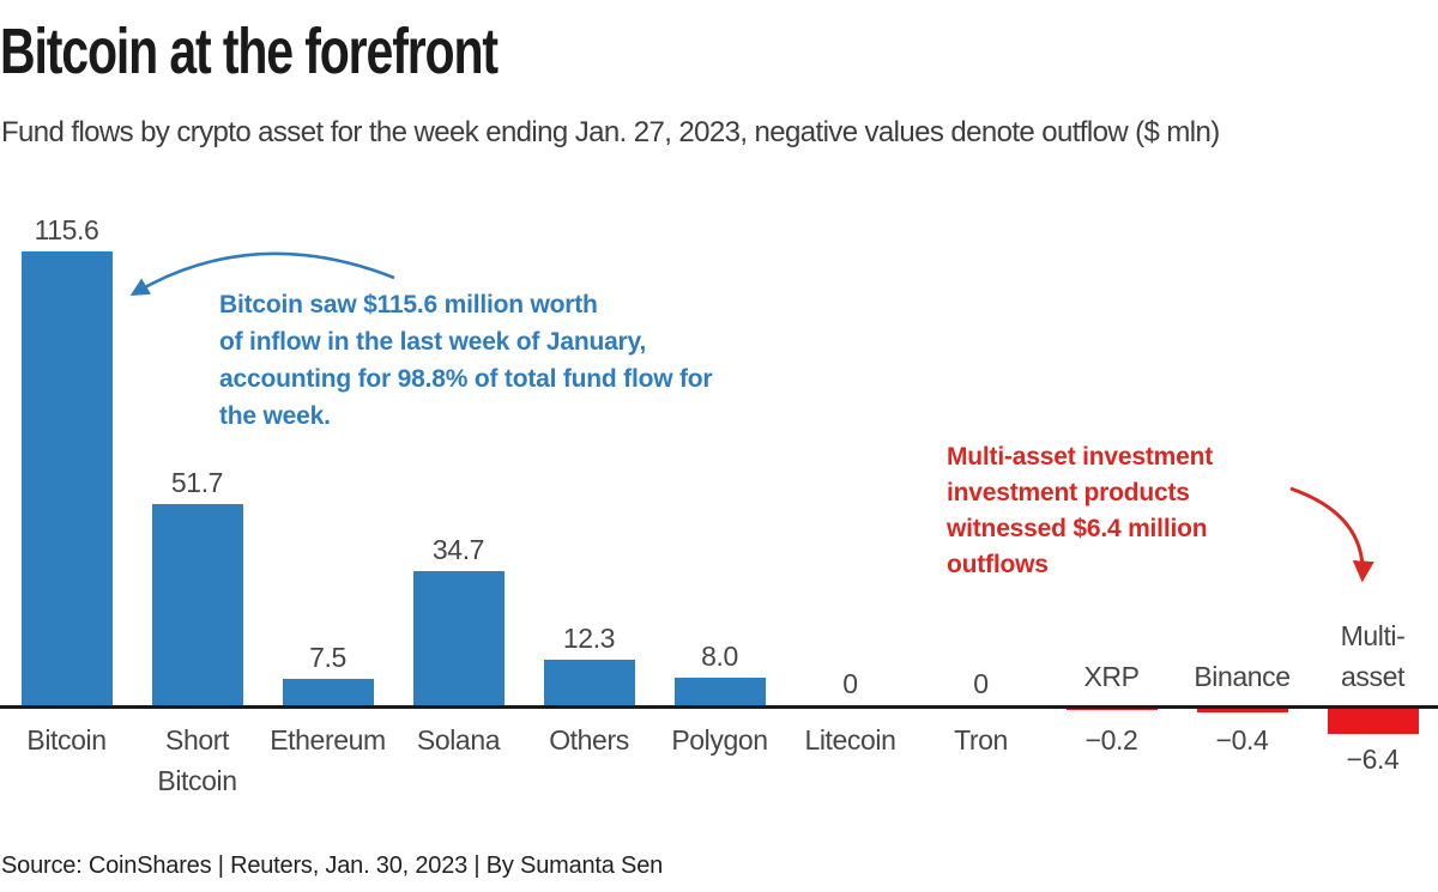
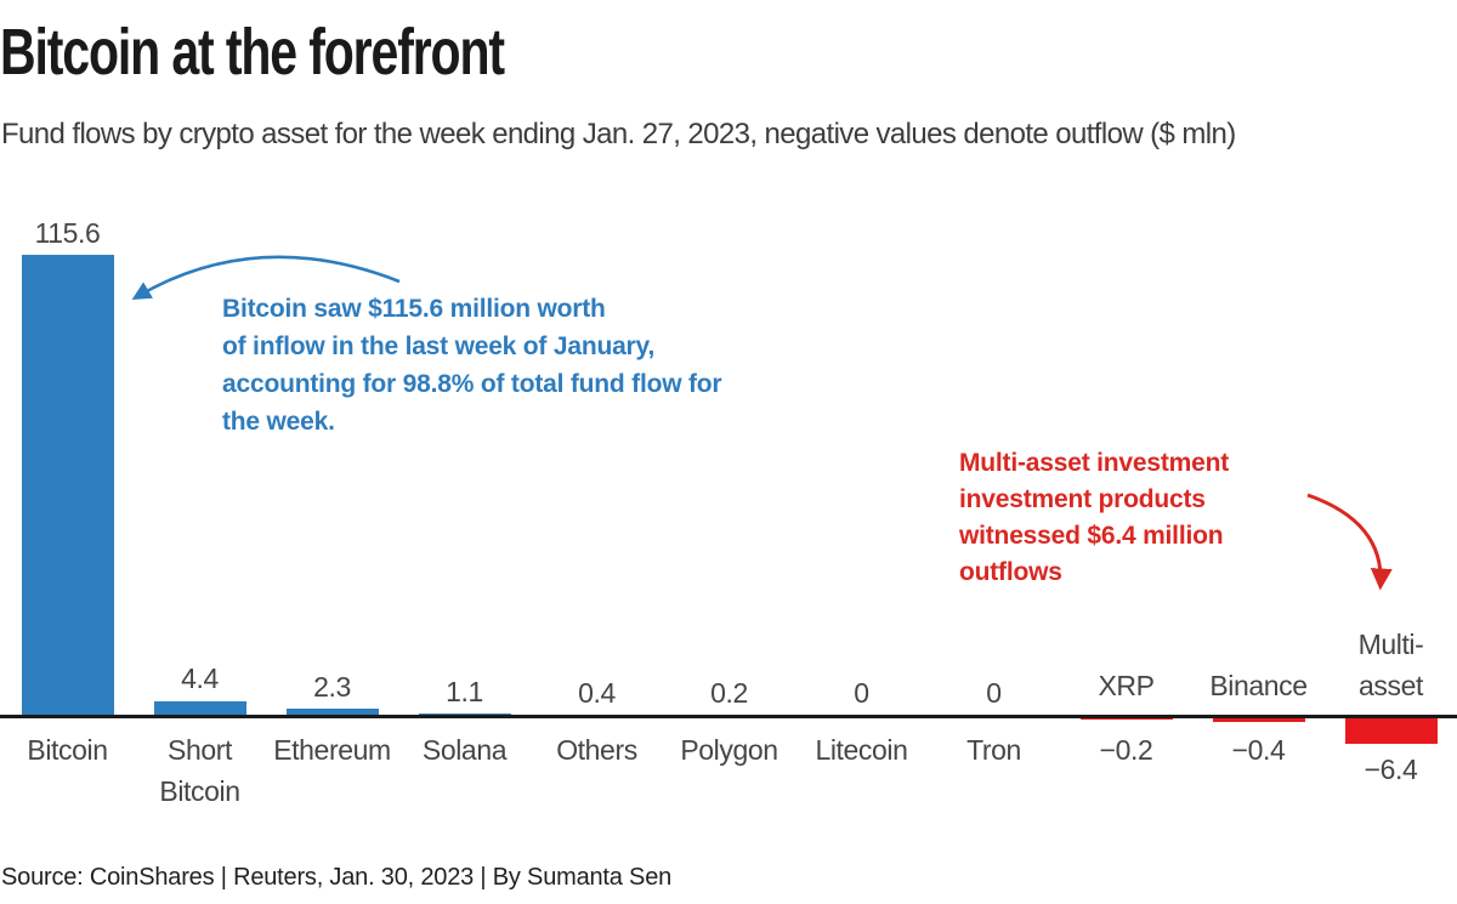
Short Bitcoin: 51.7 -> 4.4
Ethereum: 7.5 -> 2.3
Solana: 34.7 -> 1.1
Others: 12.3 -> 0.4
Polygon: 8.0 -> 0.2
